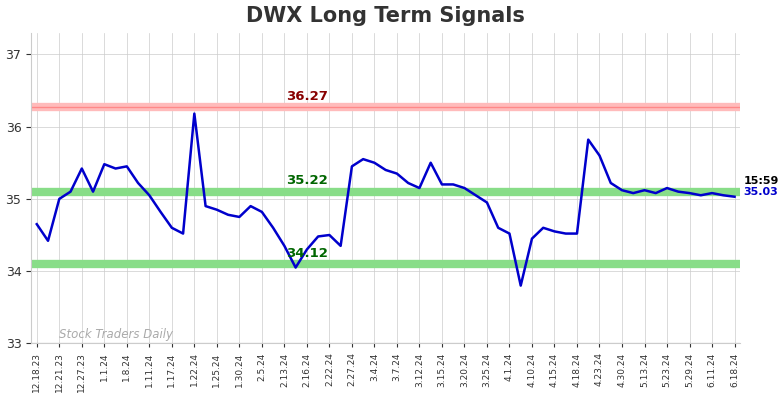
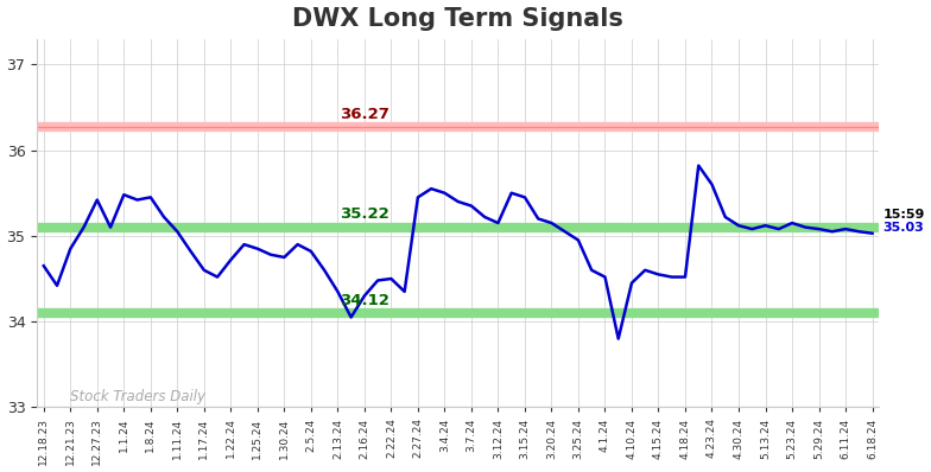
12.21.23: 35.00 -> 34.85
1.22.24: 36.18 -> 34.72
3.15.24: 35.20 -> 35.45
